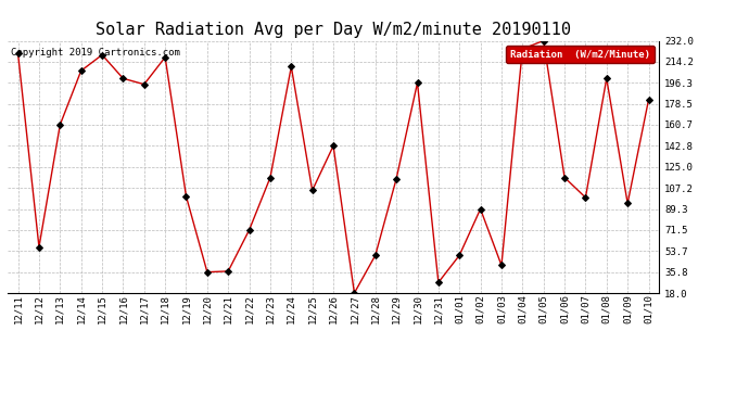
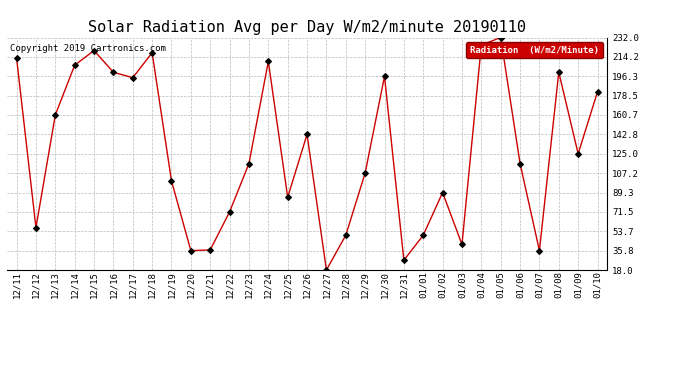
12/11: 221 -> 213
12/25: 105 -> 85
12/29: 115 -> 107
01/07: 99 -> 36
01/09: 94 -> 125
